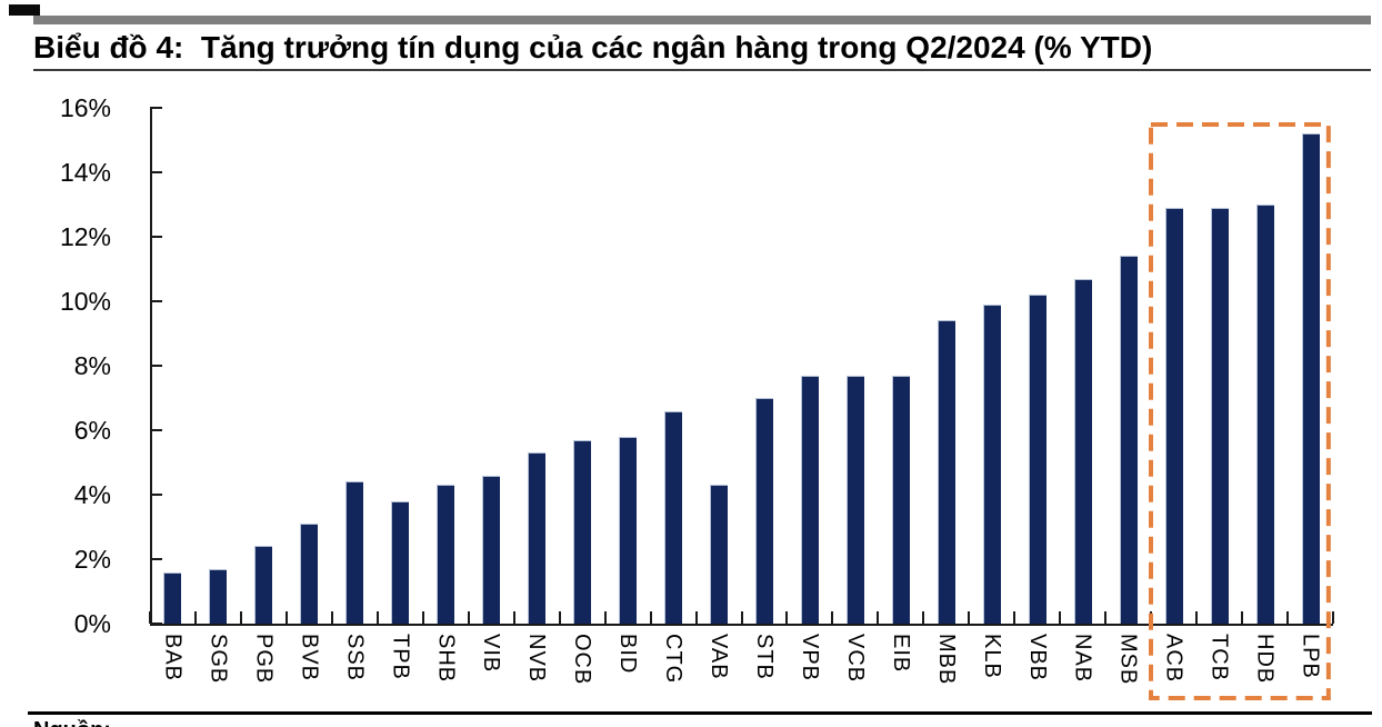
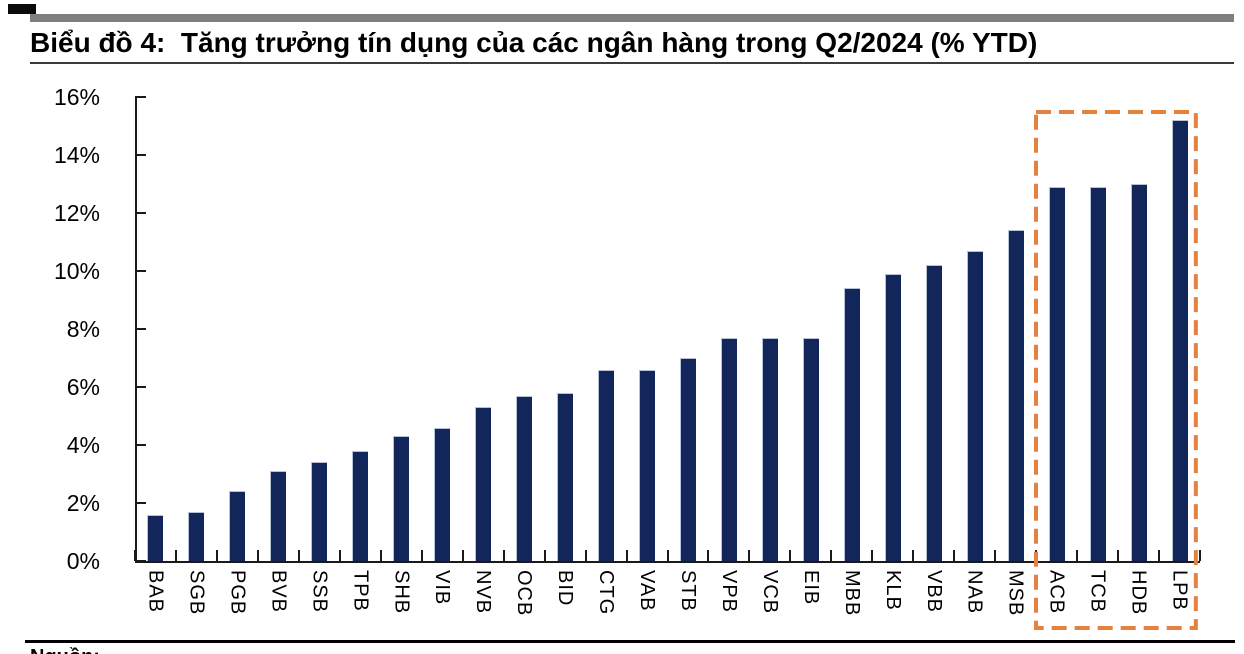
SSB: 4.4% -> 3.4%
VAB: 4.3% -> 6.6%
